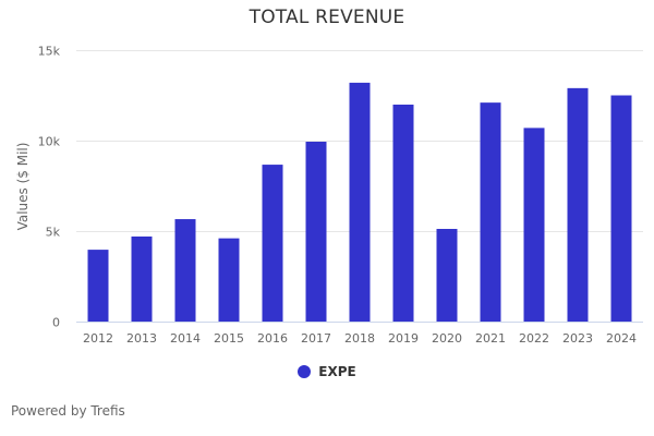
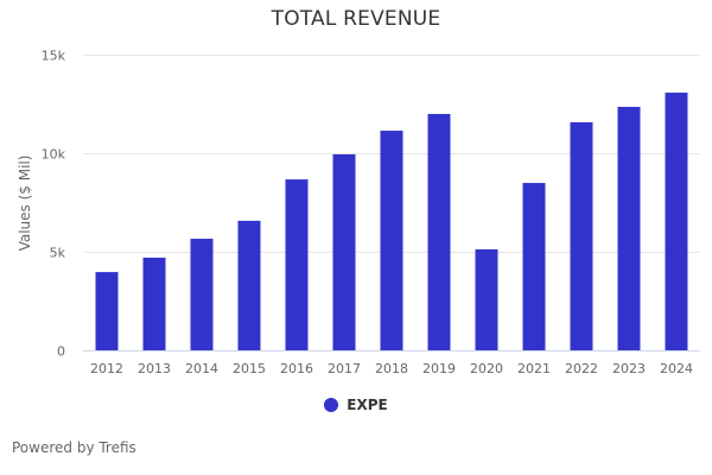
2015: 4.6k -> 6.6k
2018: 13.2k -> 11.1k
2021: 12.1k -> 8.5k
2022: 10.7k -> 11.6k
2023: 12.9k -> 12.4k
2024: 12.5k -> 13.1k
